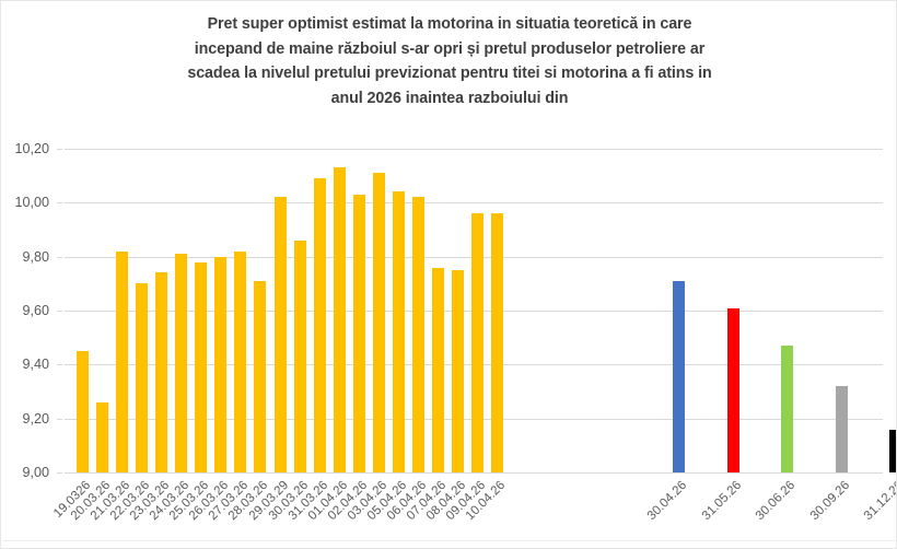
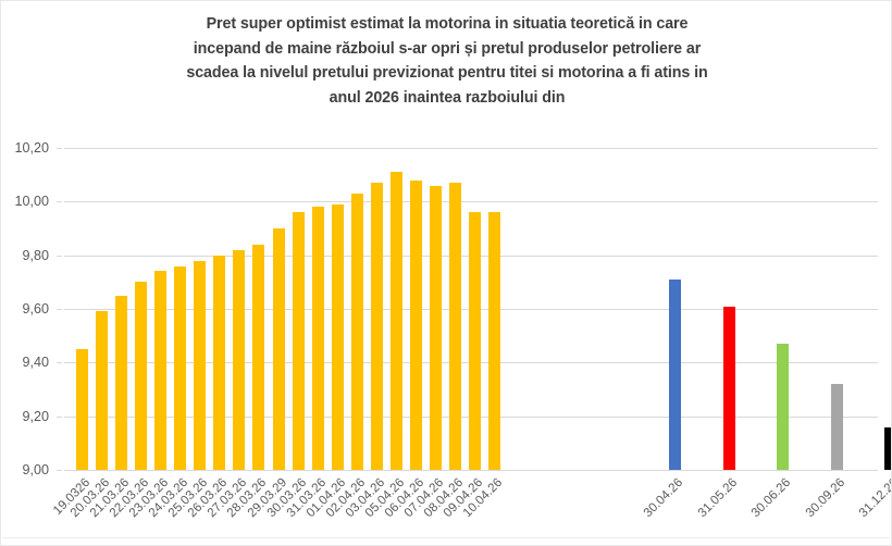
20.03.26: 9,26 -> 9,59
21.03.26: 9,82 -> 9,65
24.03.26: 9,81 -> 9,76
28.03.26: 9,71 -> 9,84
29.03.29: 10,02 -> 9,90
30.03.26: 9,86 -> 9,96
31.03.26: 10,09 -> 9,98
01.04.26: 10,13 -> 9,99
03.04.26: 10,11 -> 10,07
05.04.26: 10,04 -> 10,11
06.04.26: 10,02 -> 10,08
07.04.26: 9,76 -> 10,06
08.04.26: 9,75 -> 10,07
